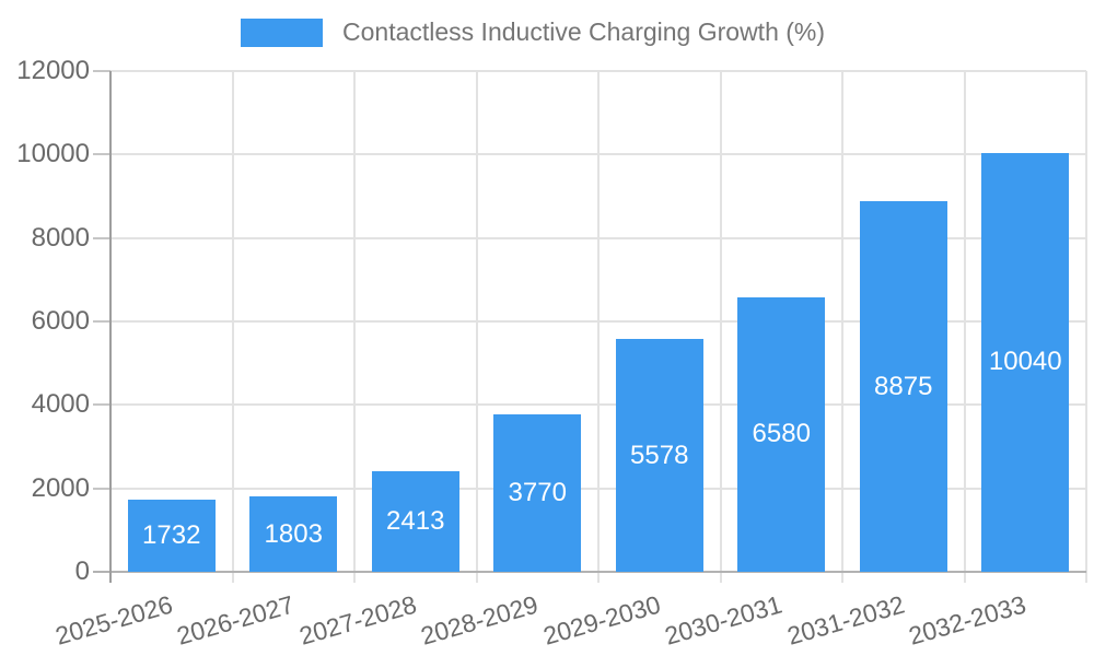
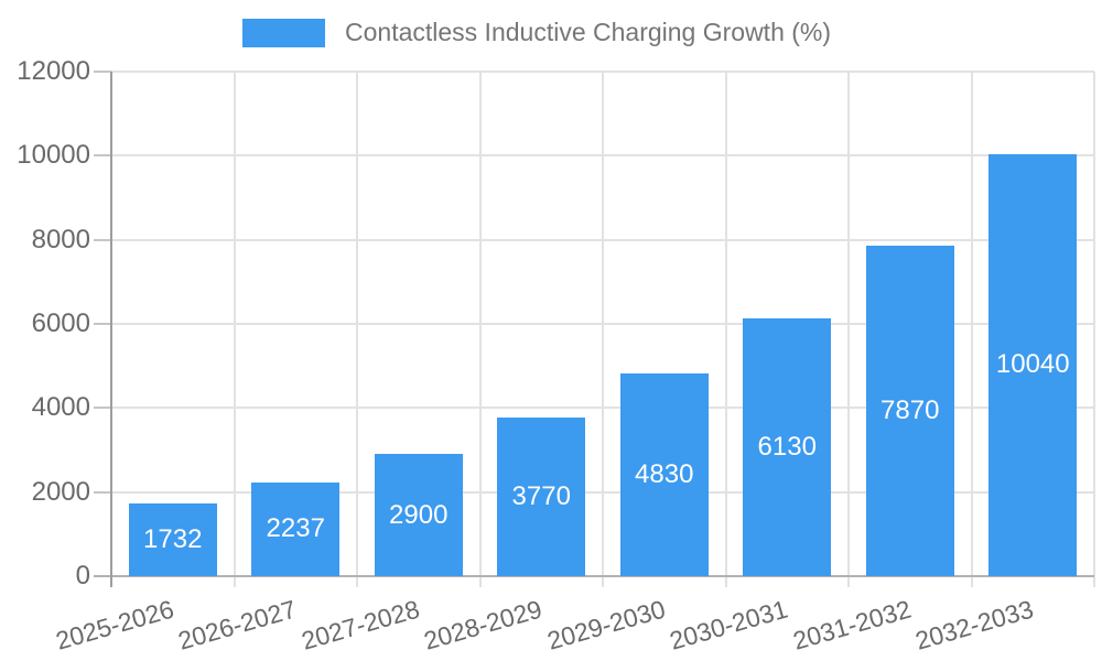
2026-2027: 1803 -> 2237
2027-2028: 2413 -> 2900
2029-2030: 5578 -> 4830
2030-2031: 6580 -> 6130
2031-2032: 8875 -> 7870
